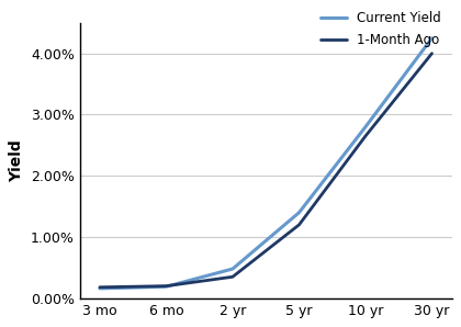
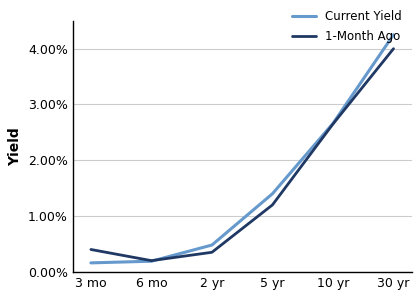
1-Month Ago/3 mo: 0.18% -> 0.40%
Current Yield/10 yr: 2.80% -> 2.66%
